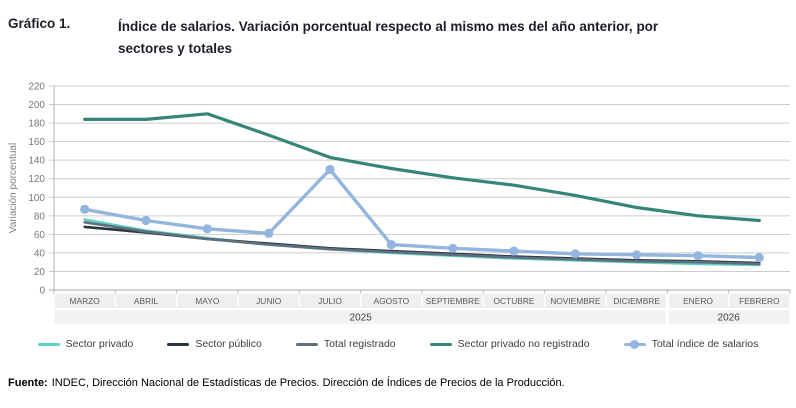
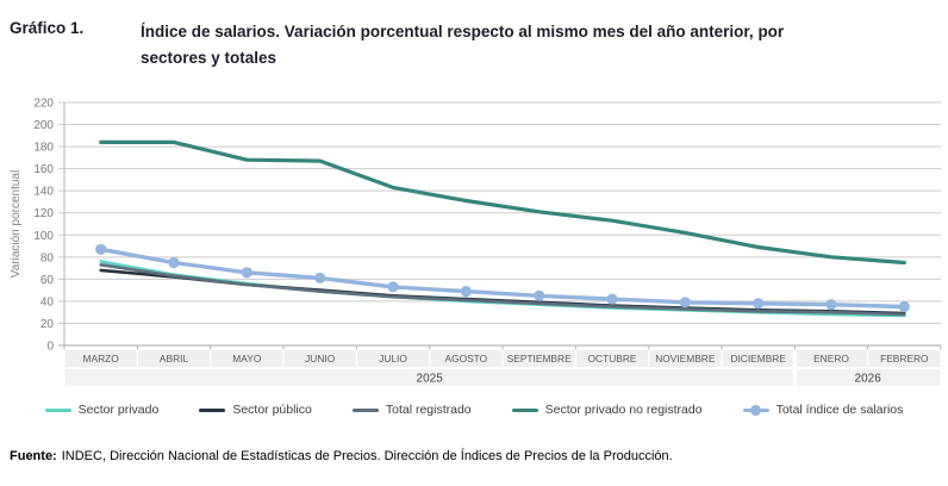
Sector privado no registrado/MAYO: 190 -> 170
Total índice de salarios/JULIO: 130 -> 50
